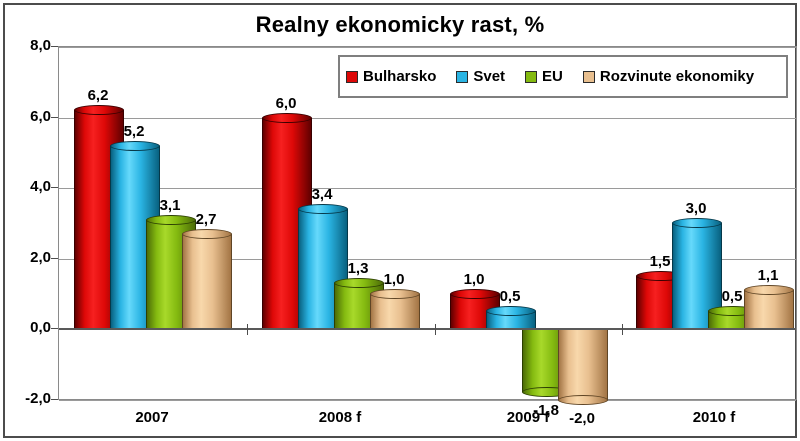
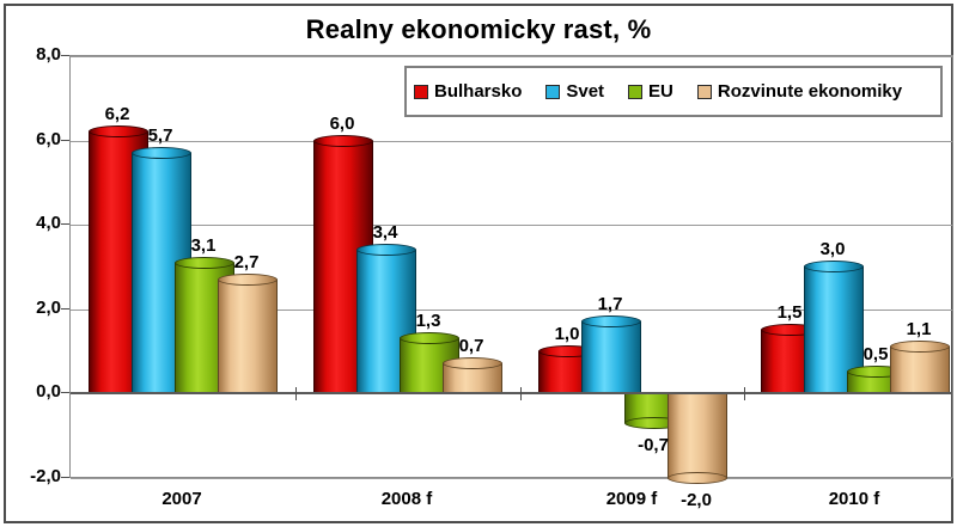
Svet/2007: 5,2 -> 5,7
Rozvinute ekonomiky/2008 f: 1,0 -> 0,7
Svet/2009 f: 0,5 -> 1,7
EU/2009 f: -1,8 -> -0,7
